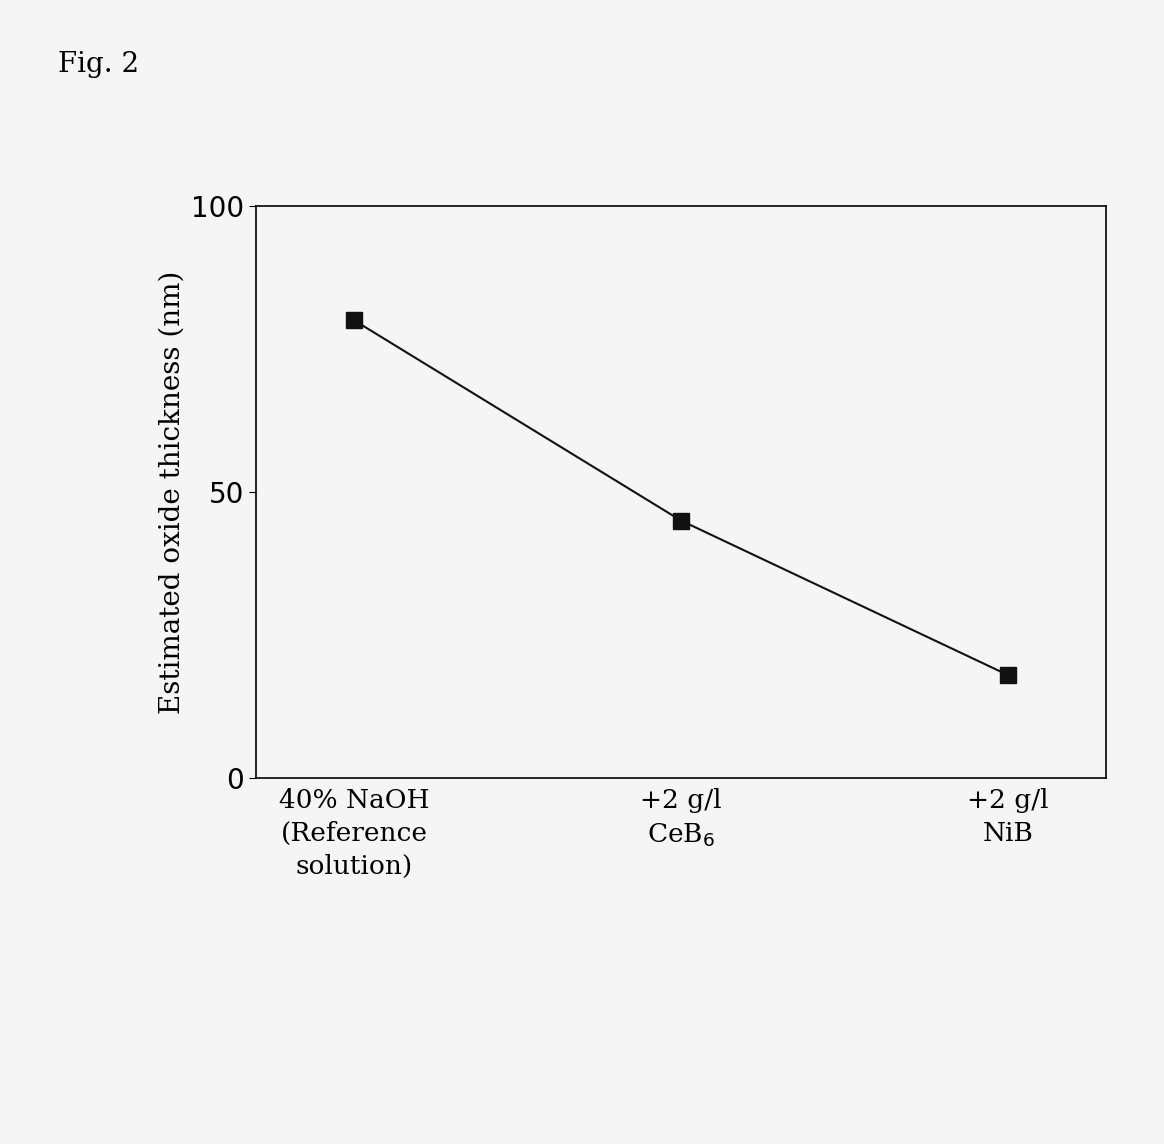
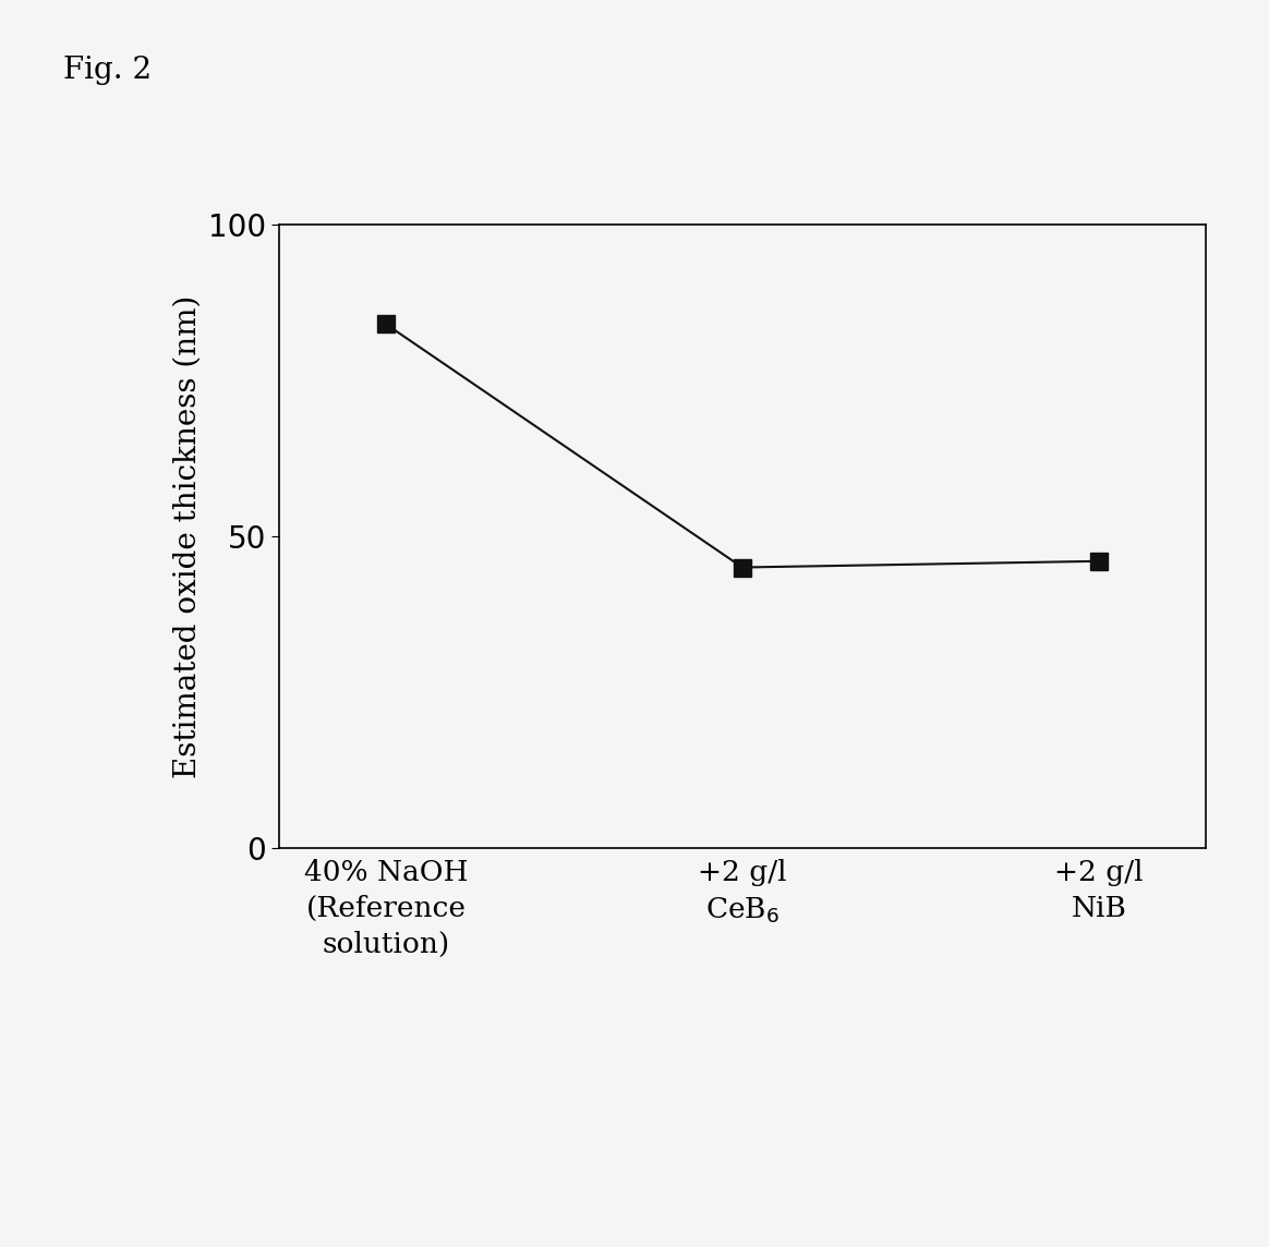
40% NaOH (Reference solution): 80 -> 84
+2 g/l NiB: 18 -> 46
